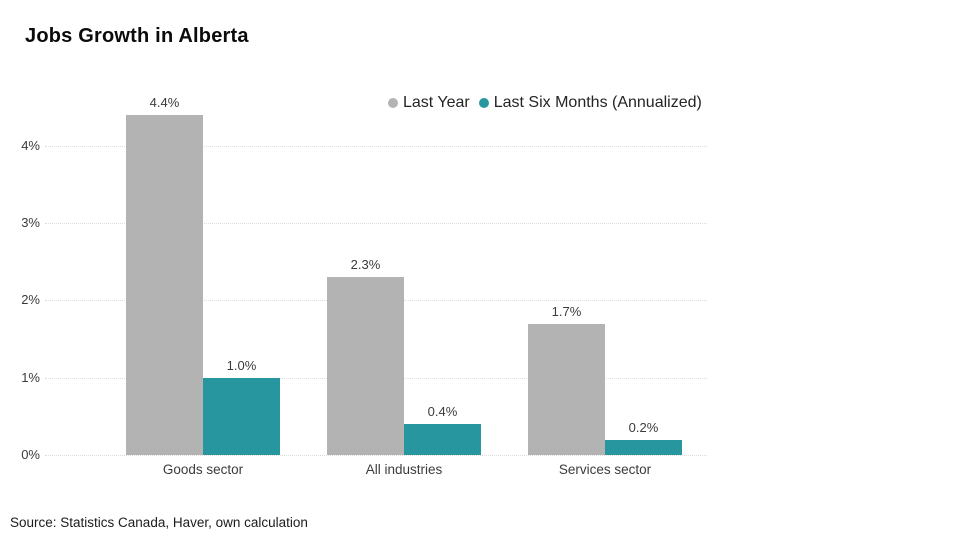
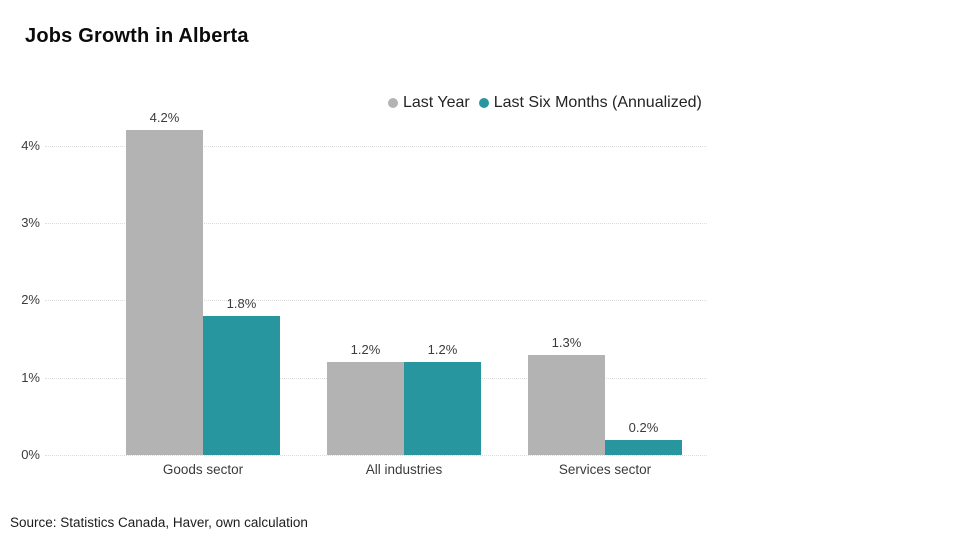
Last Year/Goods sector: 4.4% -> 4.2%
Last Six Months (Annualized)/Goods sector: 1.0% -> 1.8%
Last Year/All industries: 2.3% -> 1.2%
Last Six Months (Annualized)/All industries: 0.4% -> 1.2%
Last Year/Services sector: 1.7% -> 1.3%
